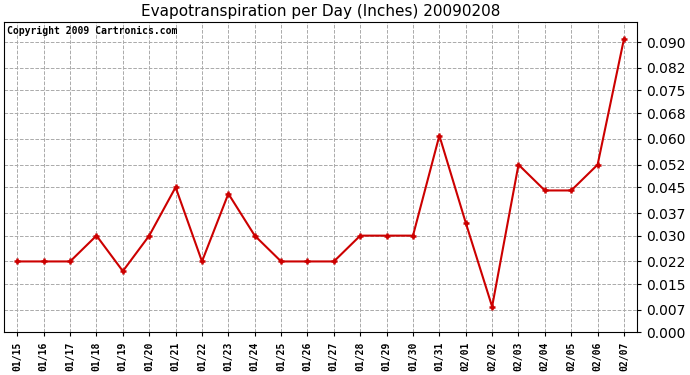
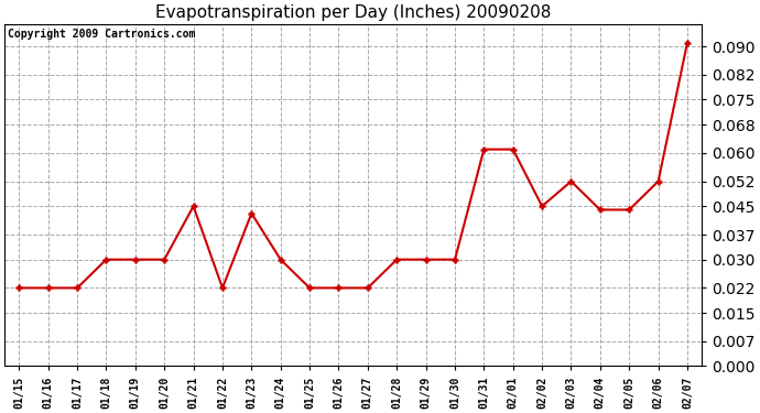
01/19: 0.019 -> 0.030
02/01: 0.034 -> 0.061
02/02: 0.008 -> 0.045
